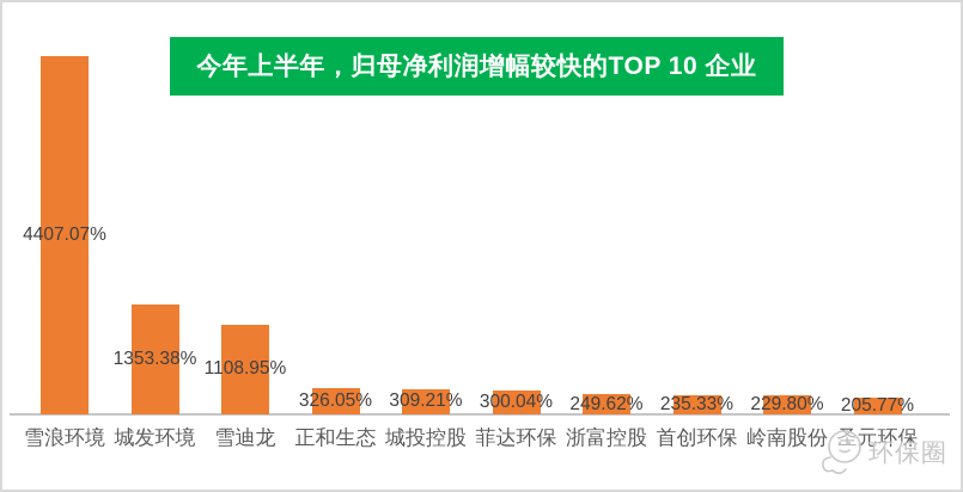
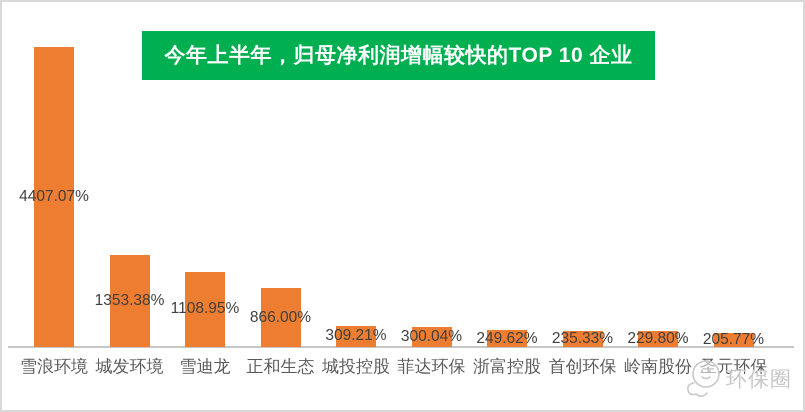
正和生态: 326.05% -> 866.00%
